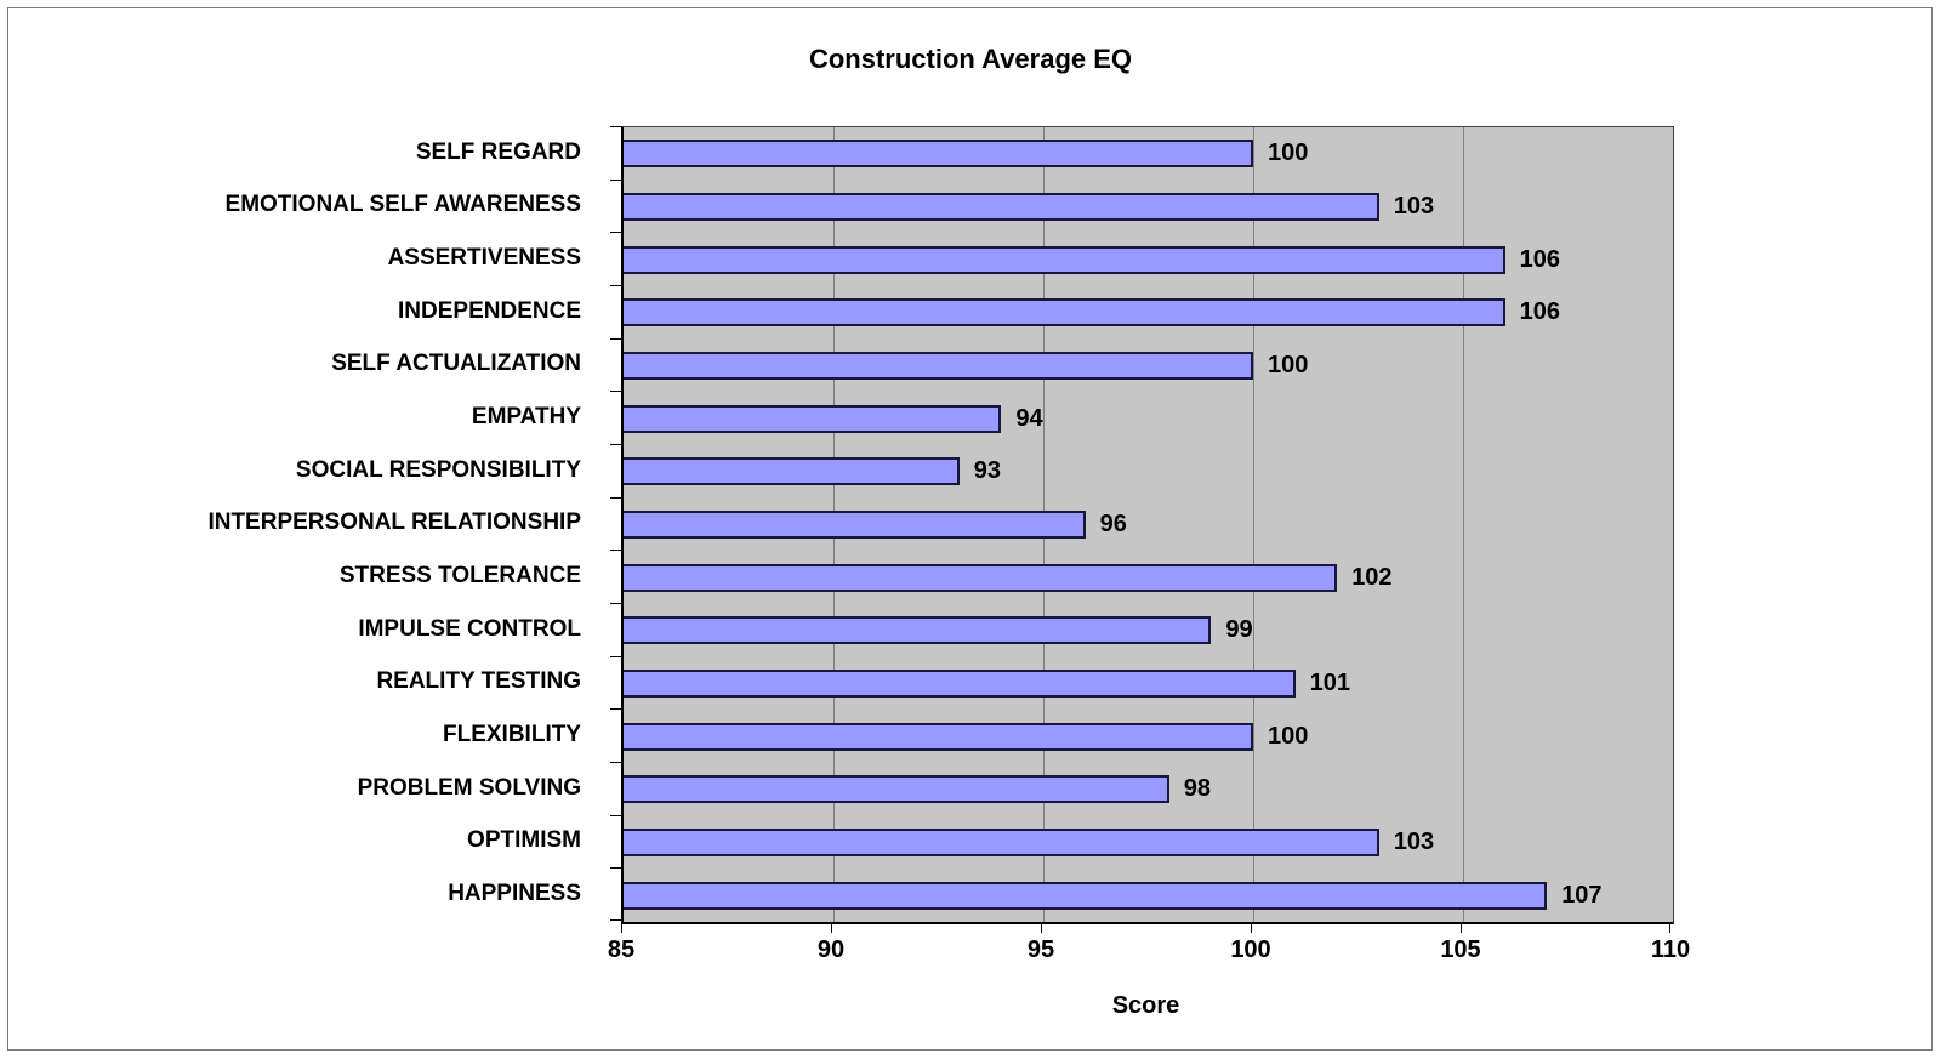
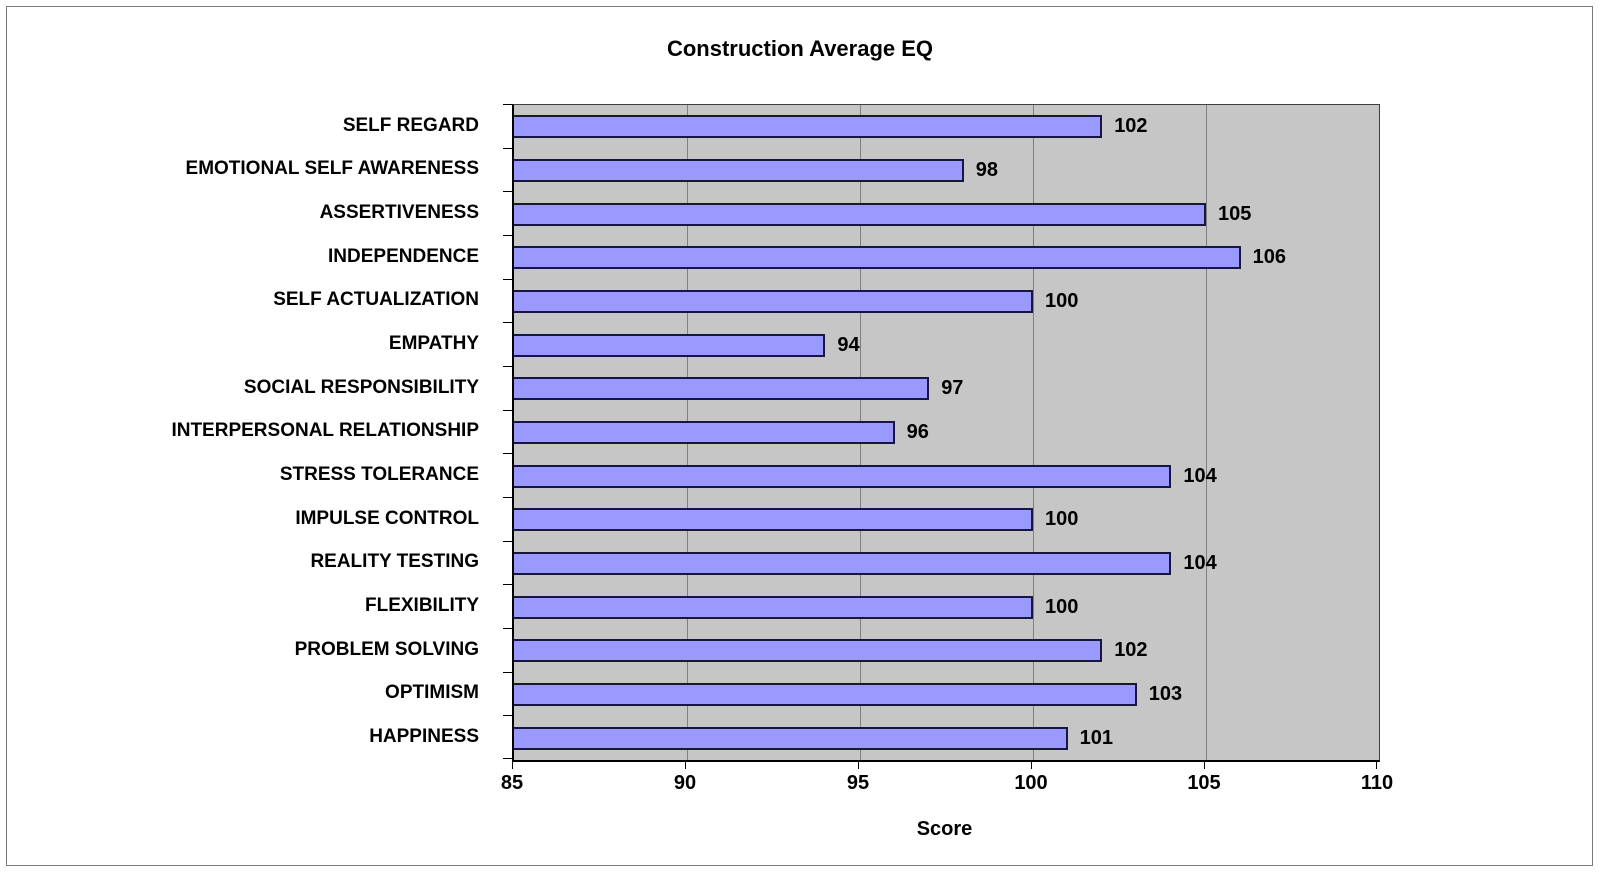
SELF REGARD: 100 -> 102
EMOTIONAL SELF AWARENESS: 103 -> 98
ASSERTIVENESS: 106 -> 105
SOCIAL RESPONSIBILITY: 93 -> 97
STRESS TOLERANCE: 102 -> 104
IMPULSE CONTROL: 99 -> 100
REALITY TESTING: 101 -> 104
PROBLEM SOLVING: 98 -> 102
HAPPINESS: 107 -> 101
